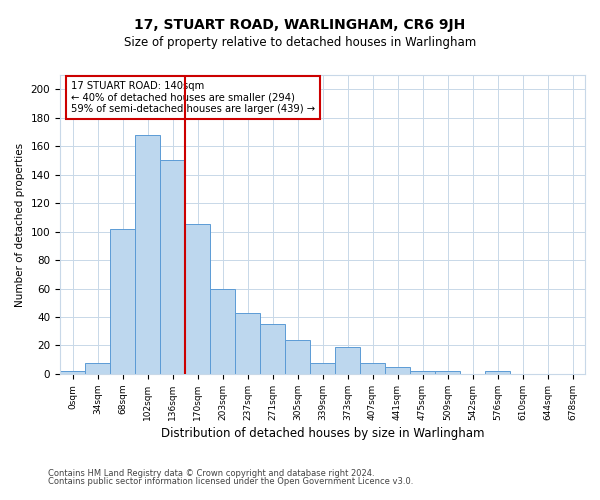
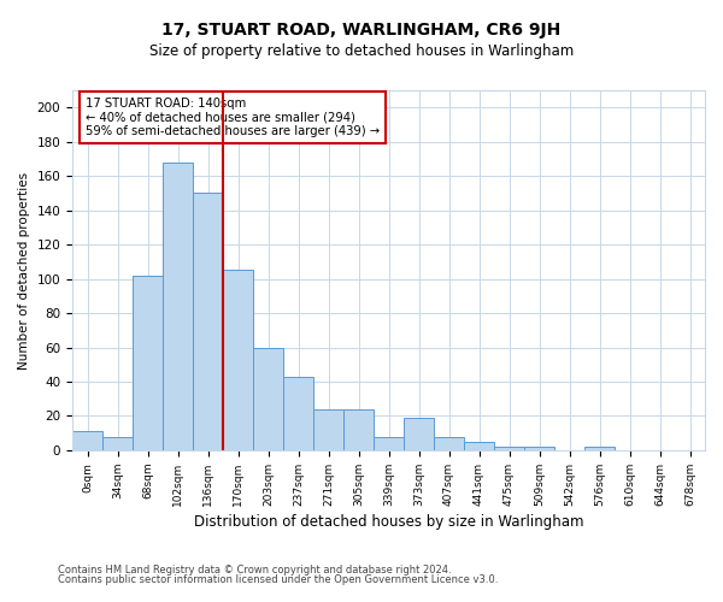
0sqm: 2 -> 11
271sqm: 35 -> 24
